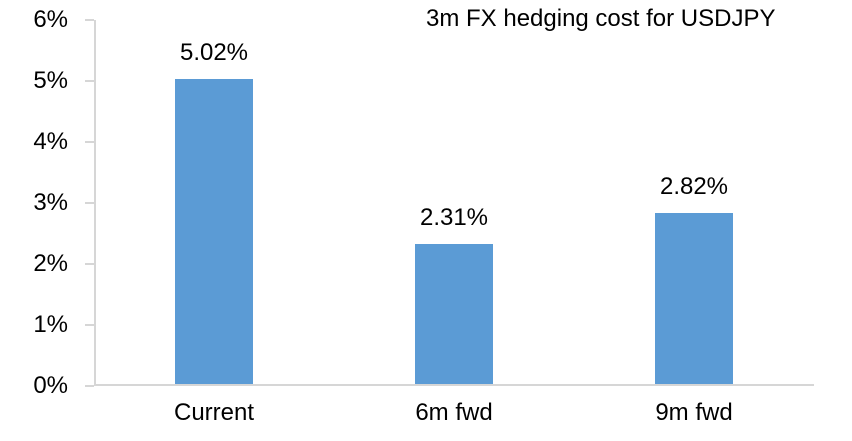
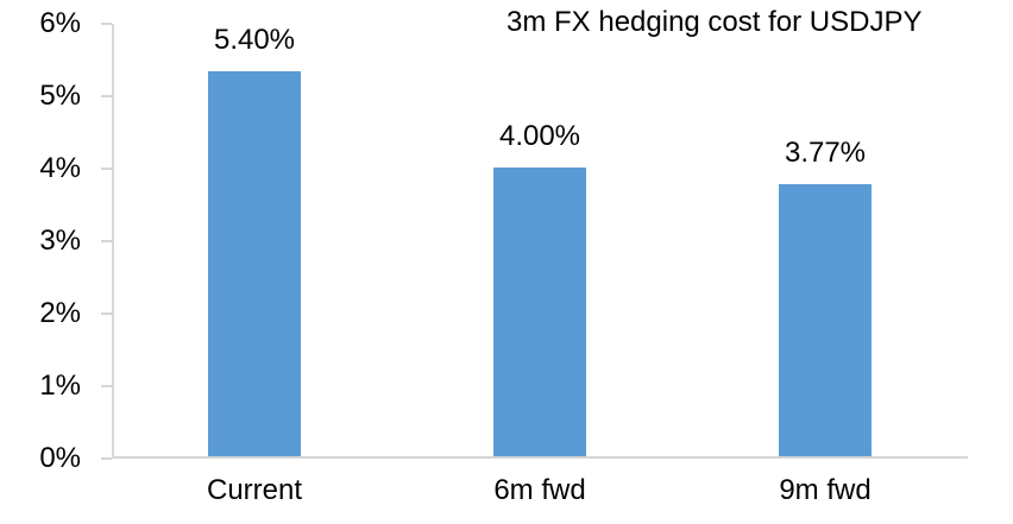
Current: 5.02% -> 5.40%
6m fwd: 2.31% -> 4.00%
9m fwd: 2.82% -> 3.77%
